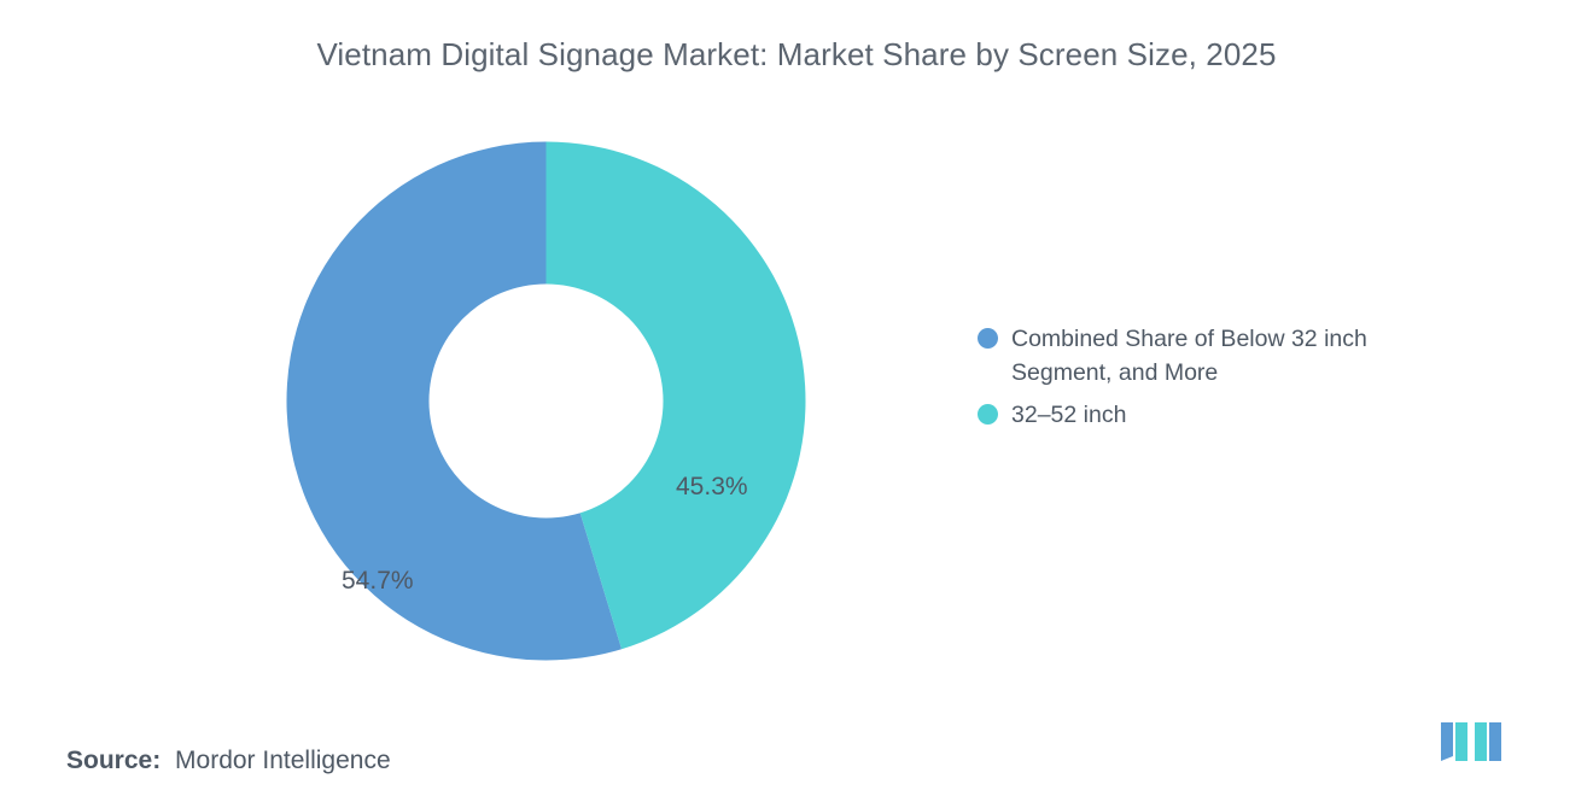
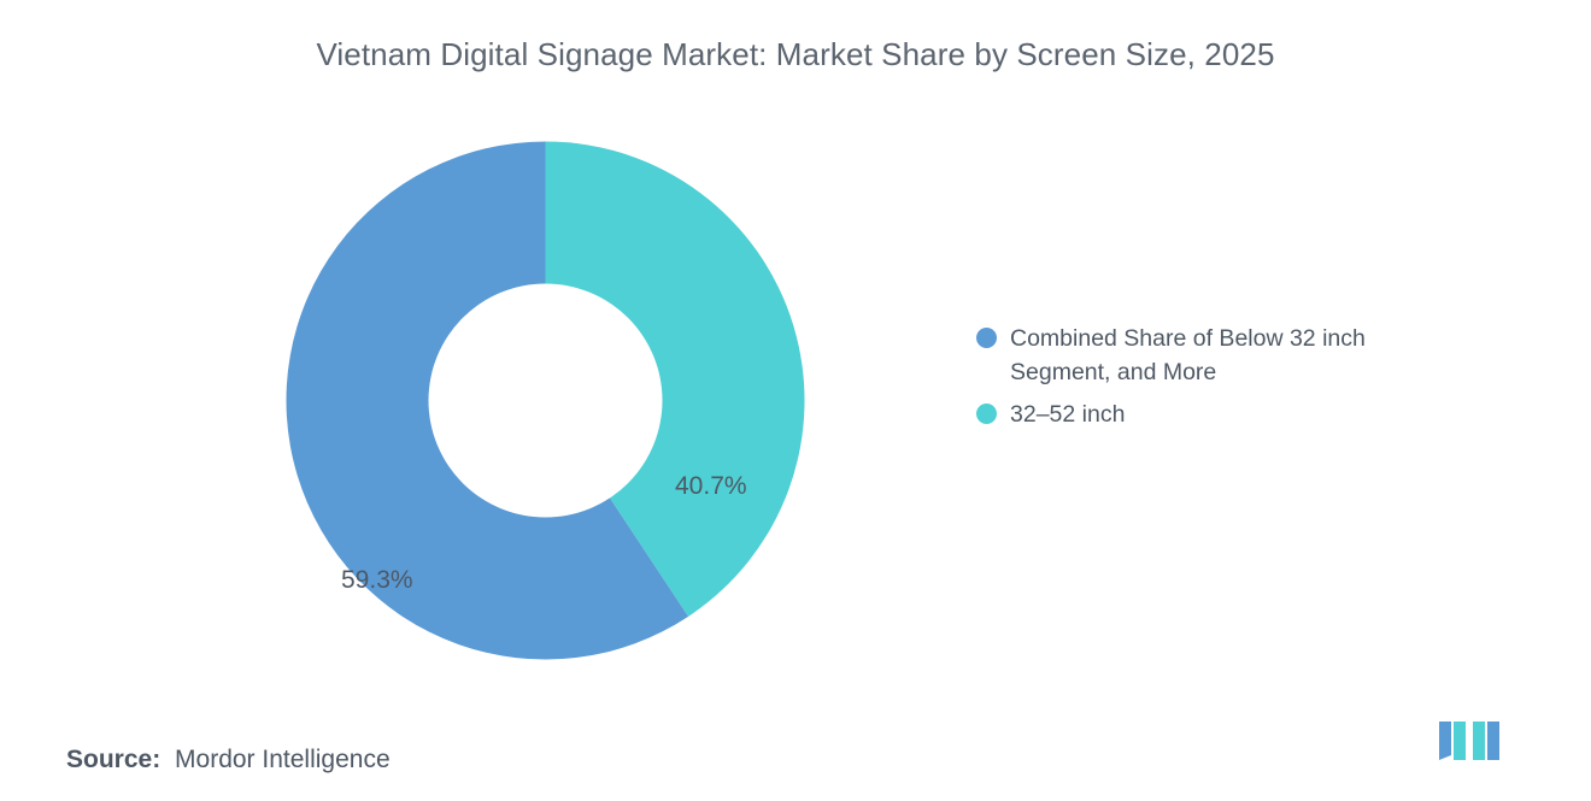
Combined Share of Below 32 inch Segment, and More: 54.7% -> 59.3%
32–52 inch: 45.3% -> 40.7%
